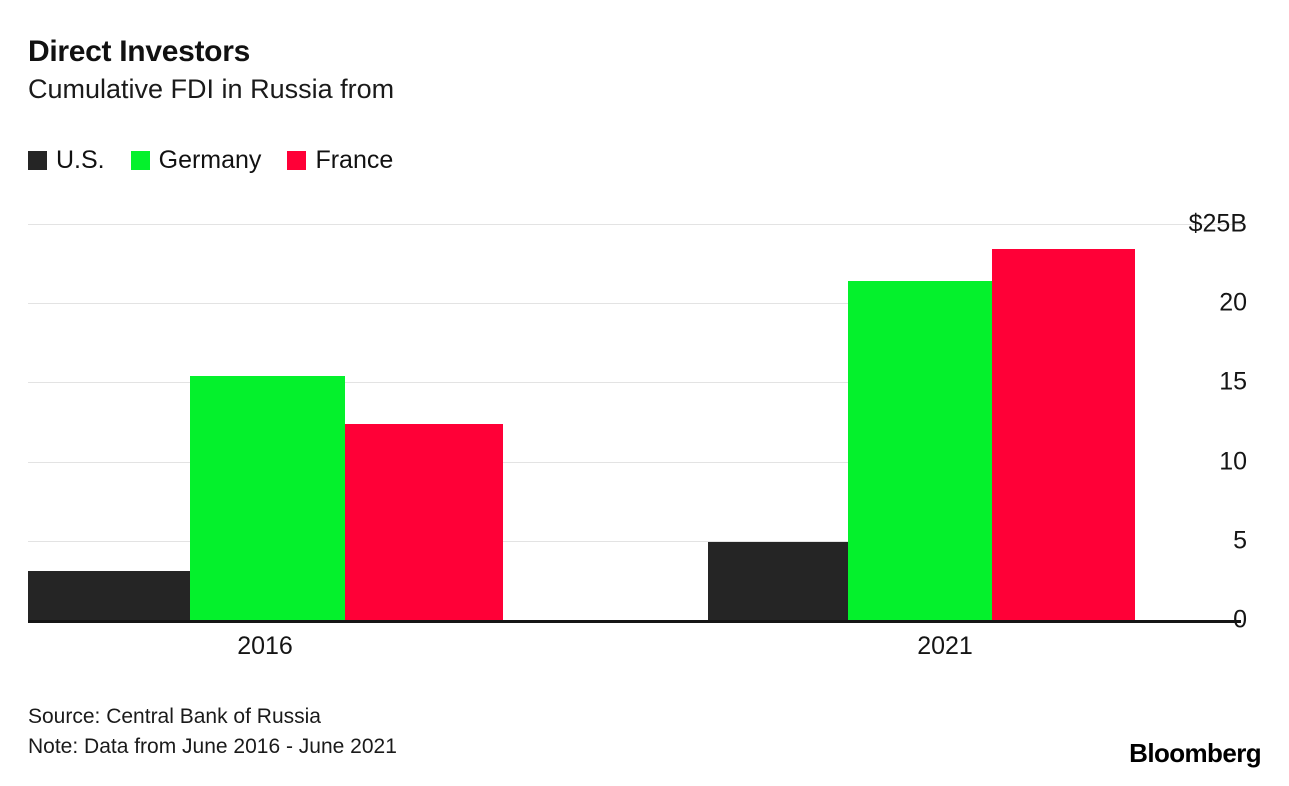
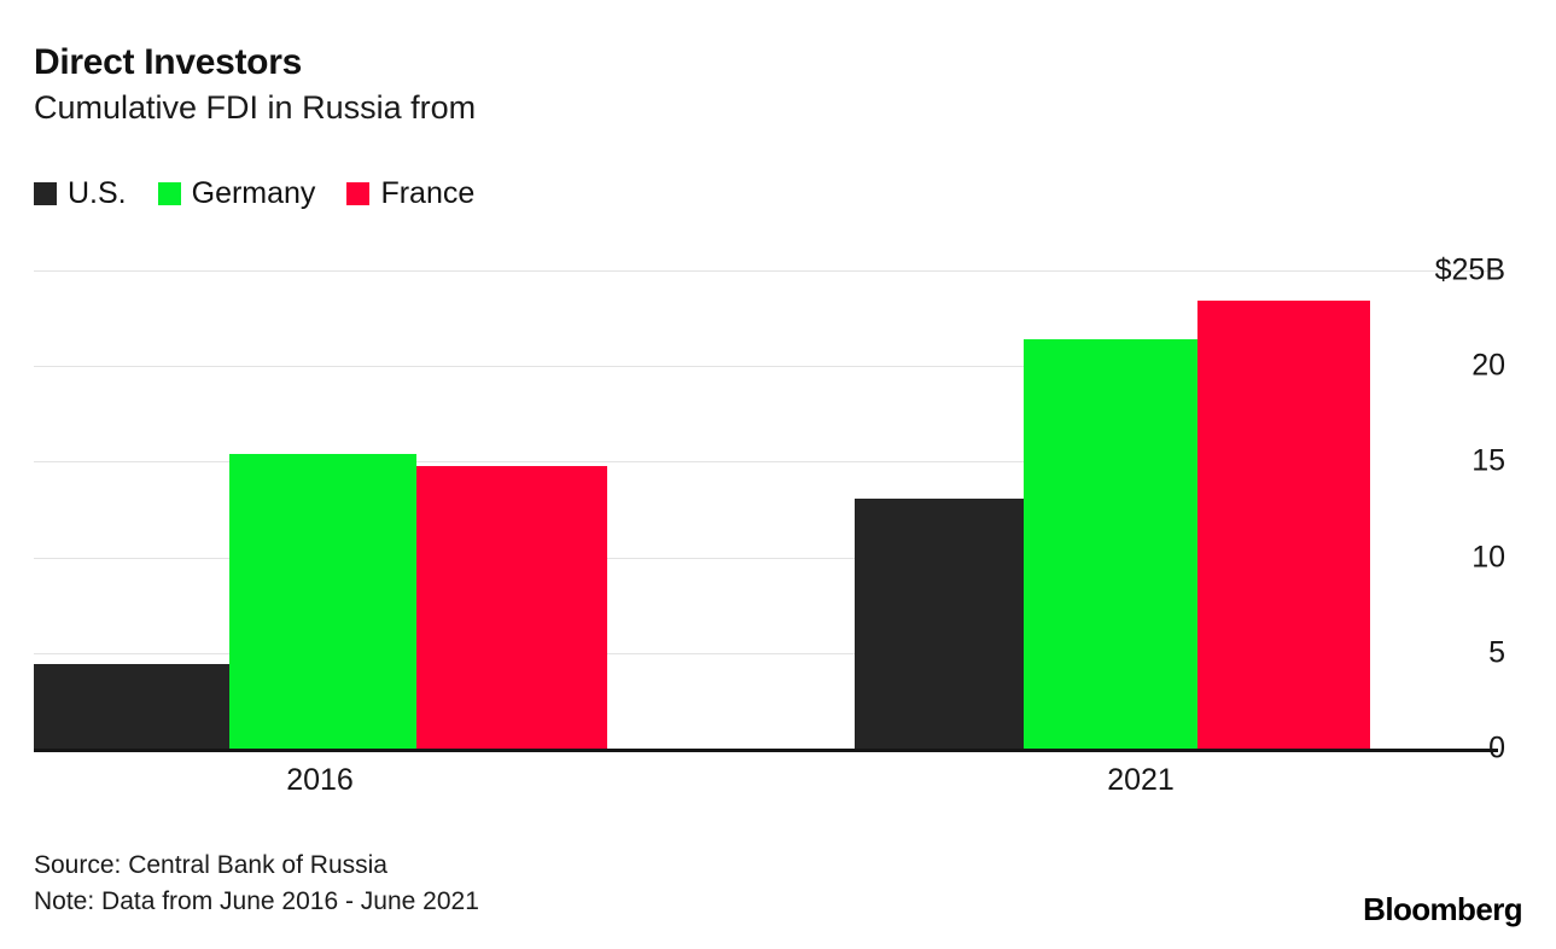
U.S./2016: $3.1B -> $4.4B
France/2016: $12.4B -> $14.8B
U.S./2021: $4.9B -> $13.1B
